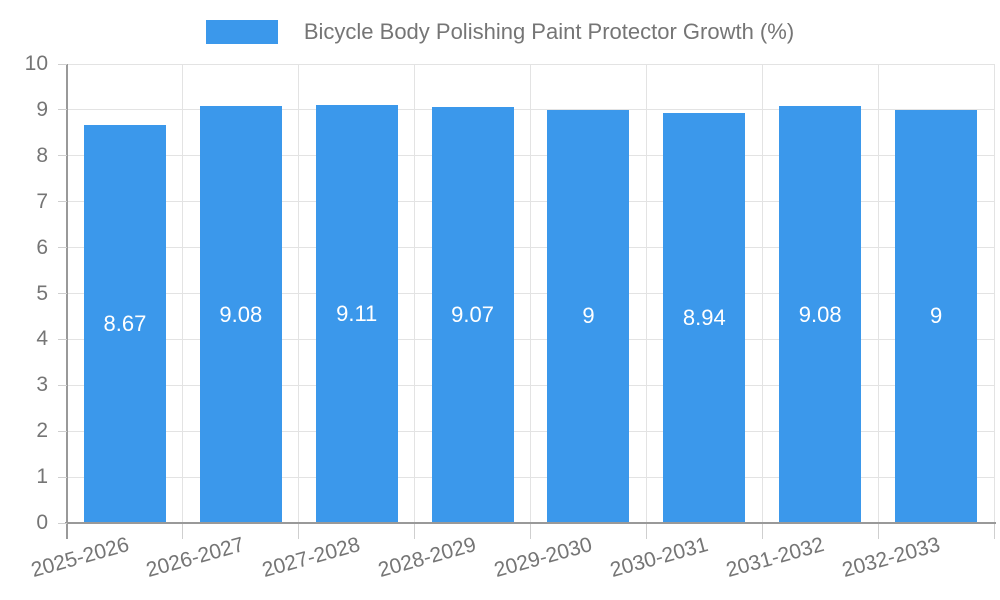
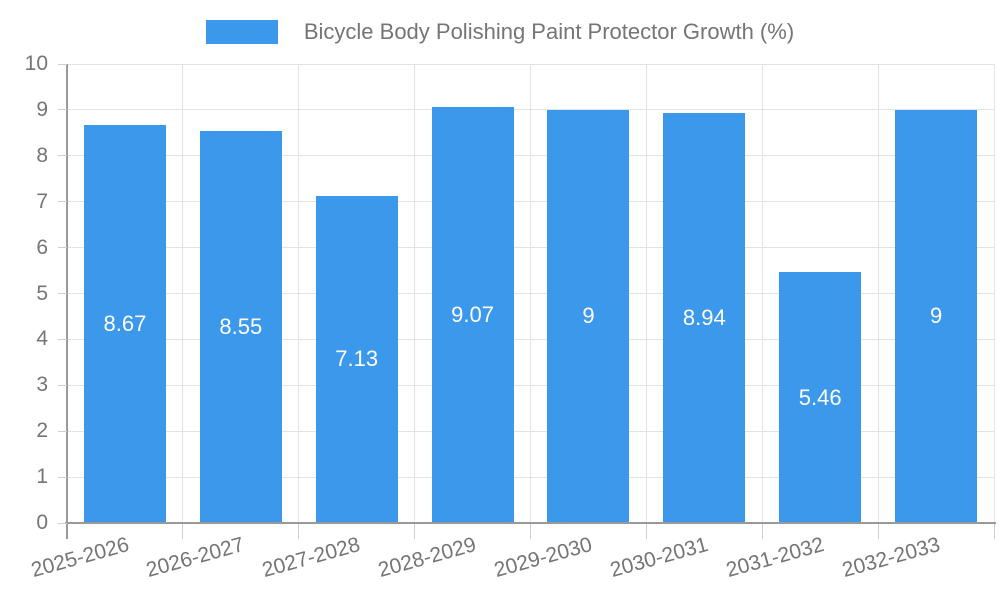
2026-2027: 9.08 -> 8.55
2027-2028: 9.11 -> 7.13
2031-2032: 9.08 -> 5.46
